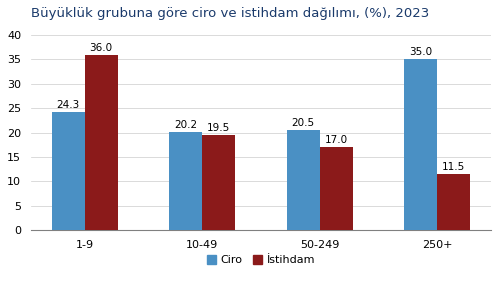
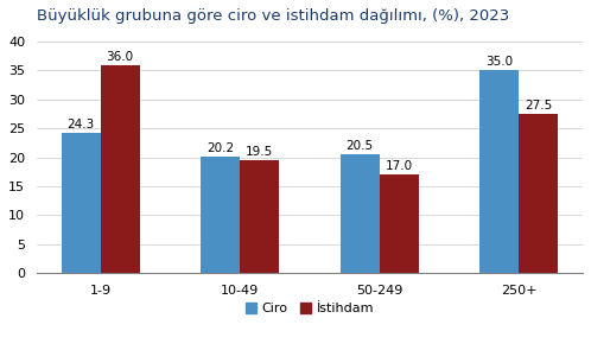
İstihdam/250+: 11.5 -> 27.5
